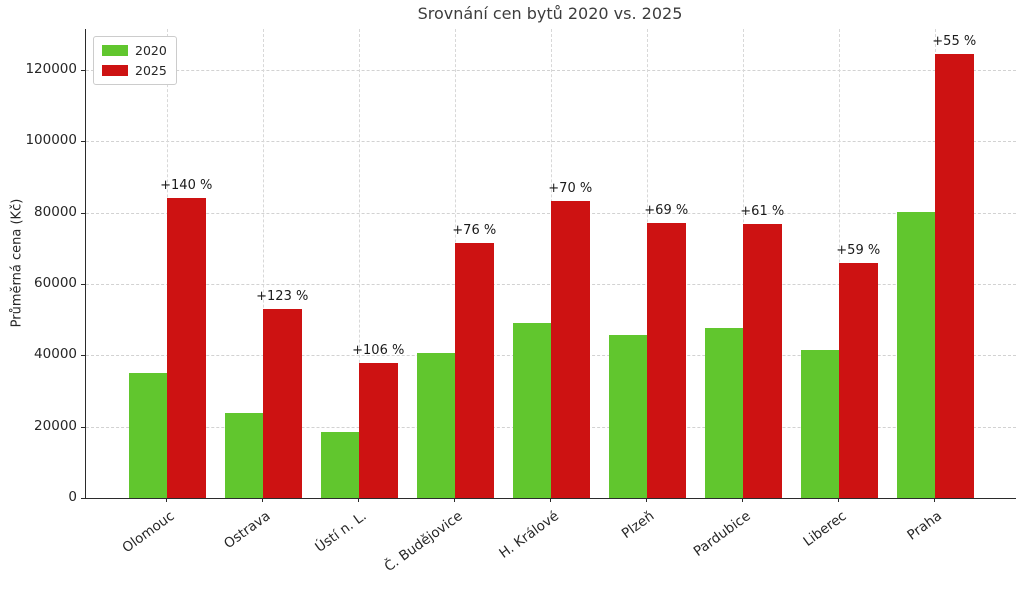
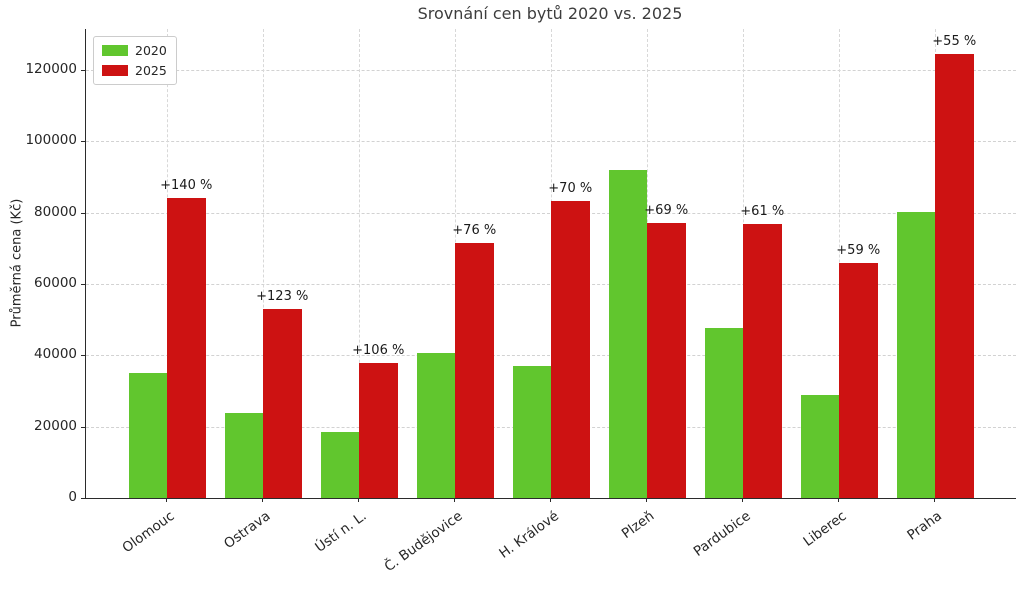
2020/H. Králové: 49000 -> 37000
2020/Plzeň: 46000 -> 92000
2020/Liberec: 42000 -> 29000
